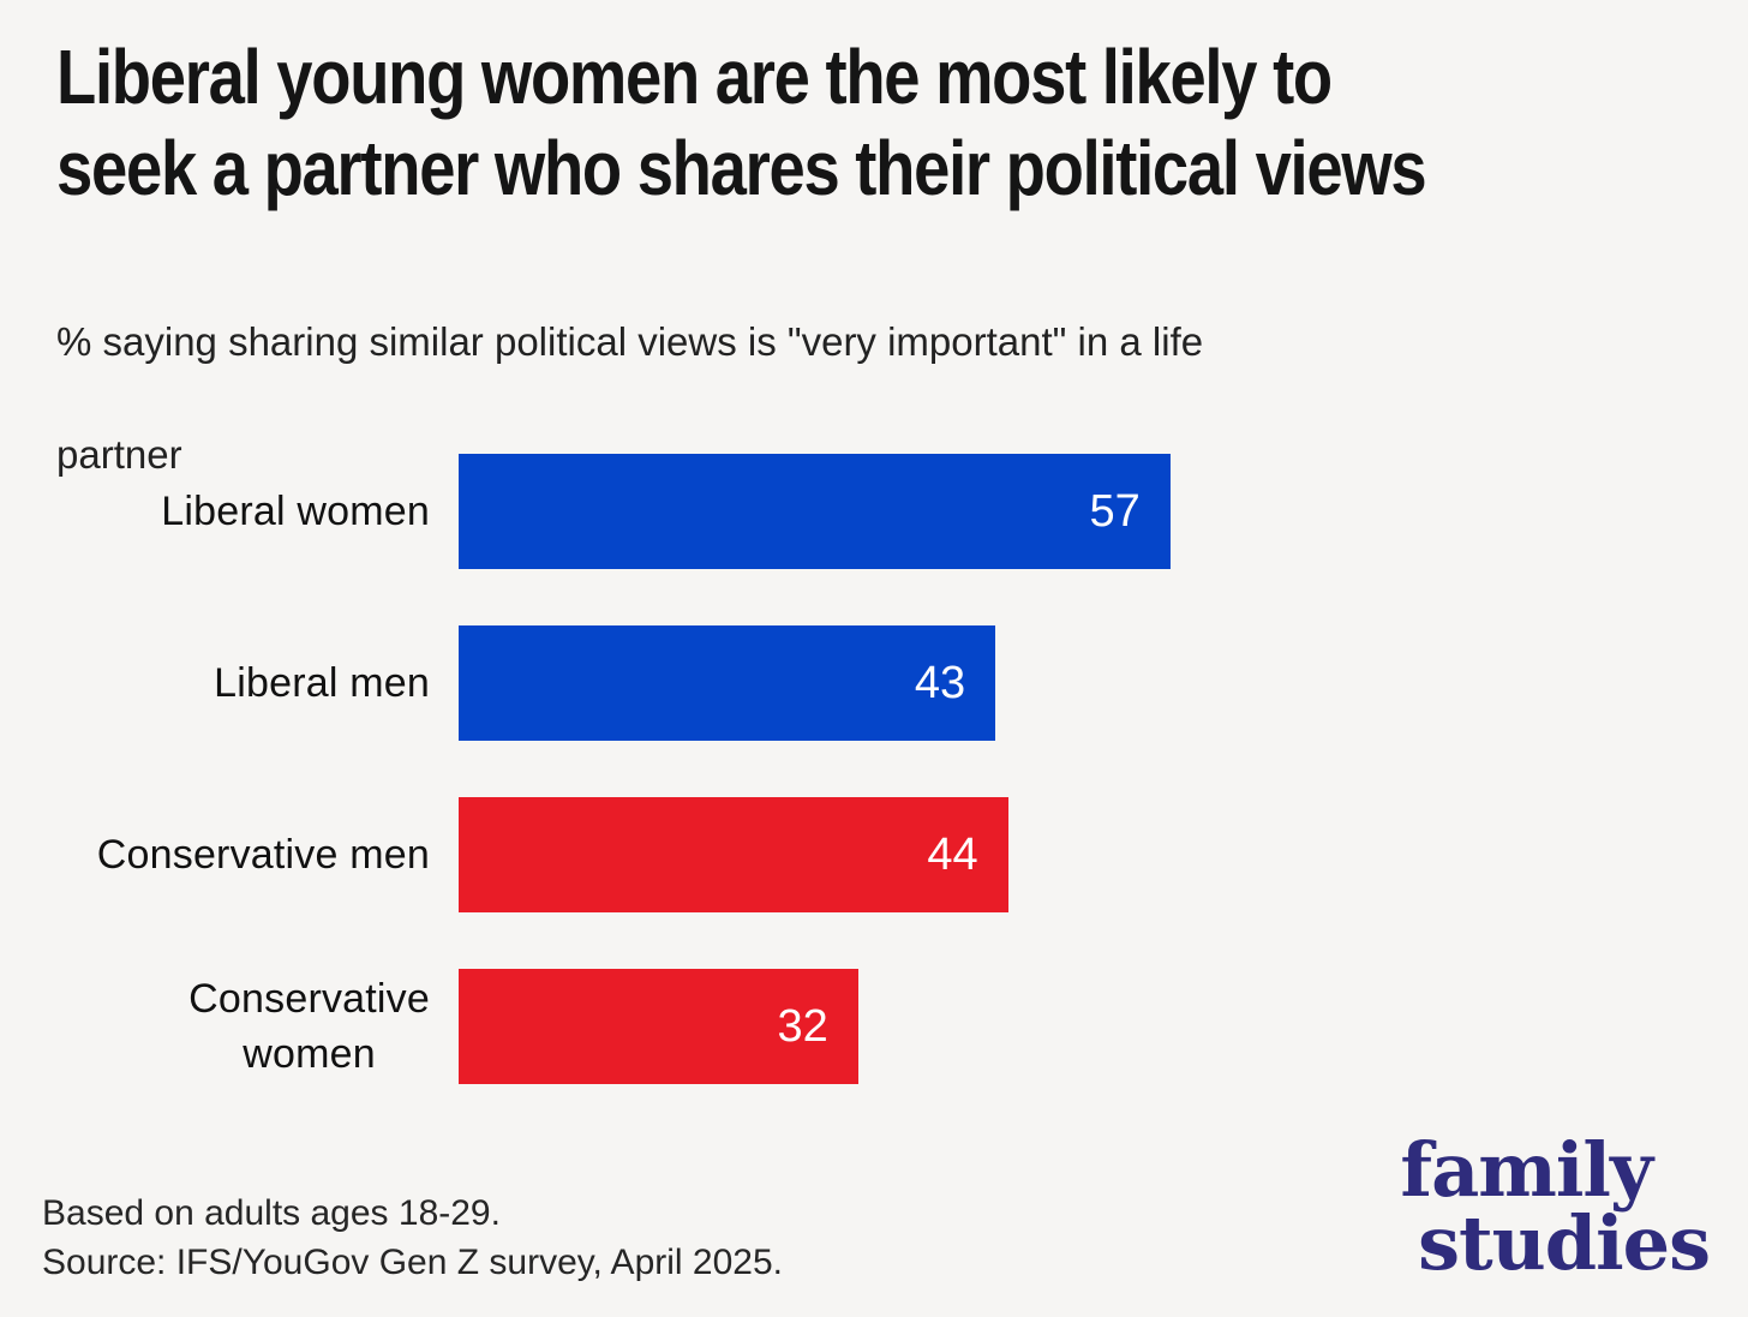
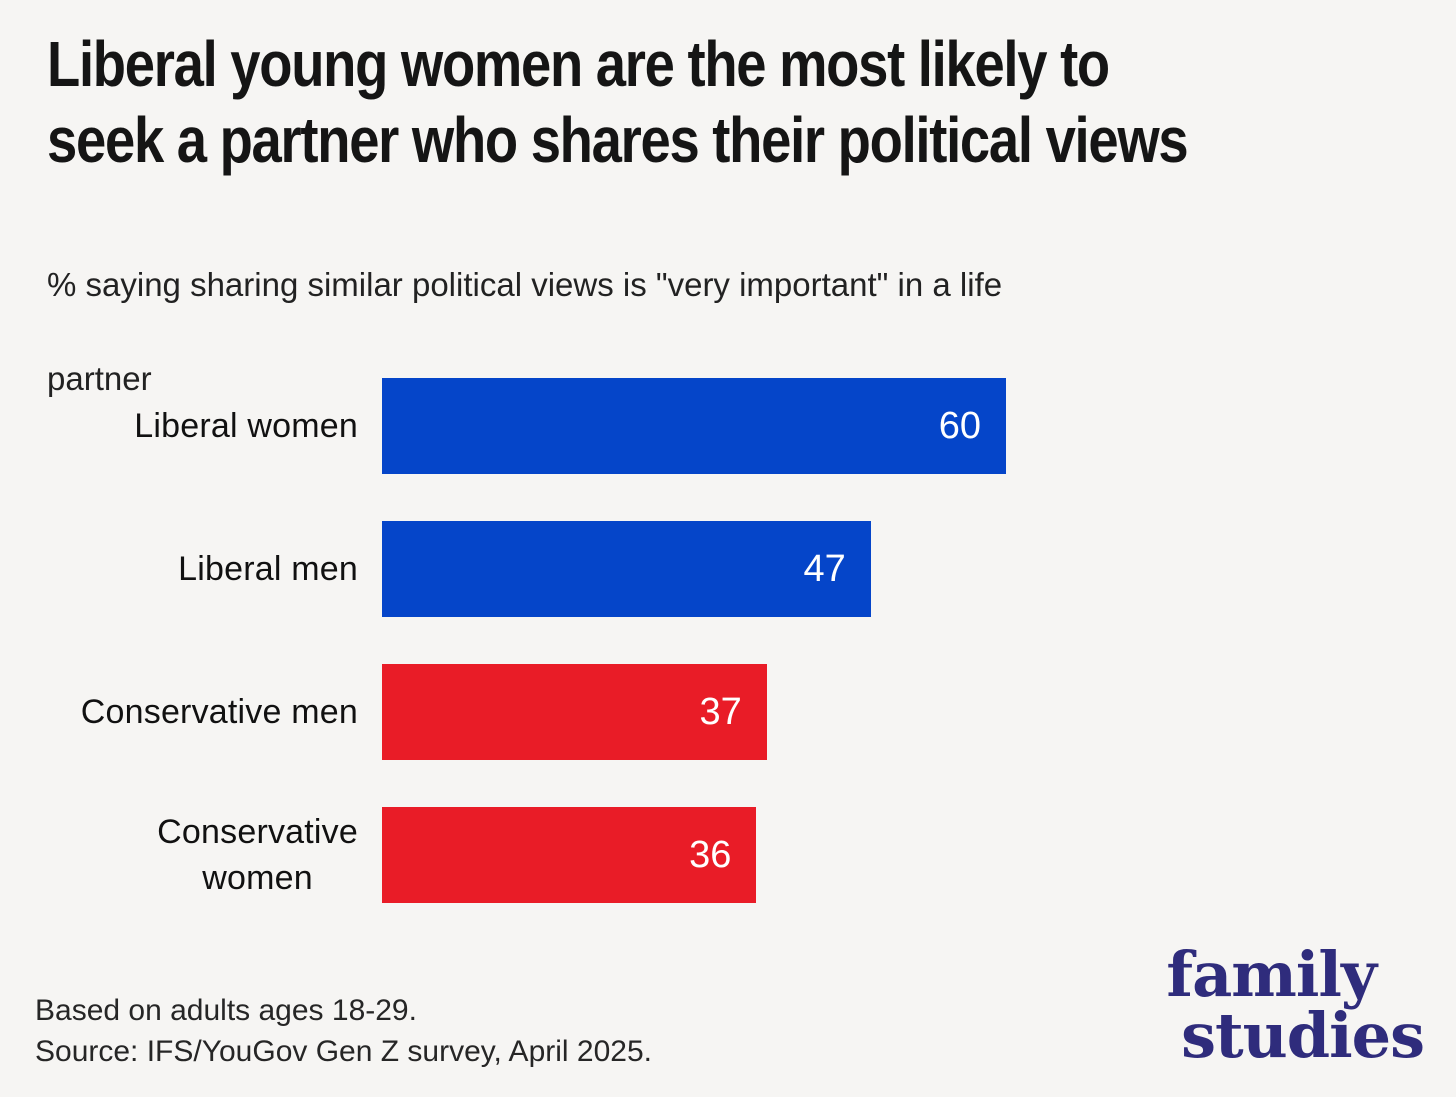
Liberal women: 57 -> 60
Liberal men: 43 -> 47
Conservative men: 44 -> 37
Conservative women: 32 -> 36
